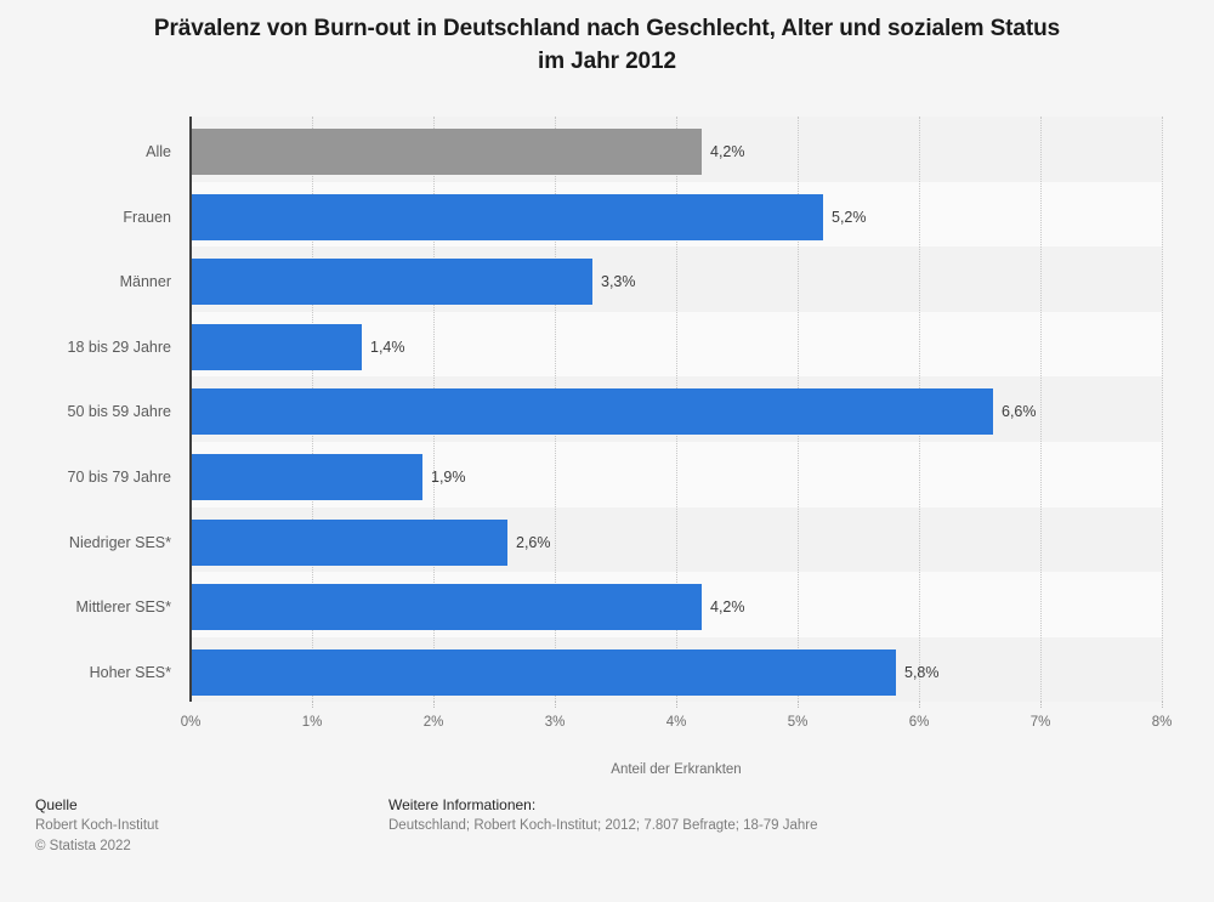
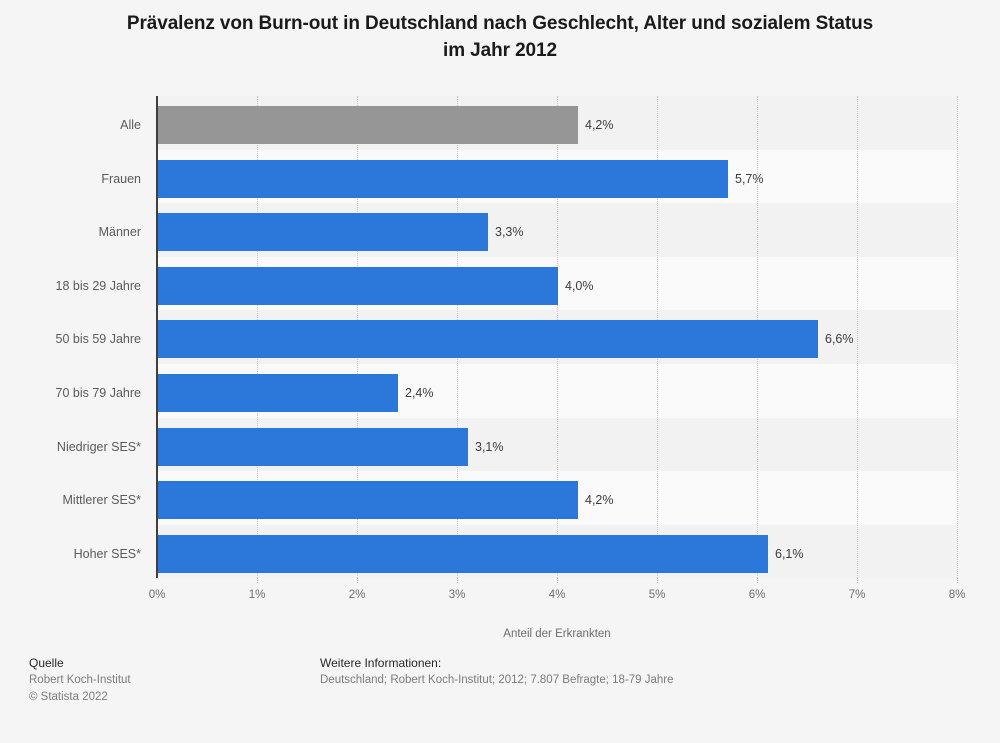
Frauen: 5,2% -> 5,7%
18 bis 29 Jahre: 1,4% -> 4,0%
70 bis 79 Jahre: 1,9% -> 2,4%
Niedriger SES*: 2,6% -> 3,1%
Hoher SES*: 5,8% -> 6,1%
